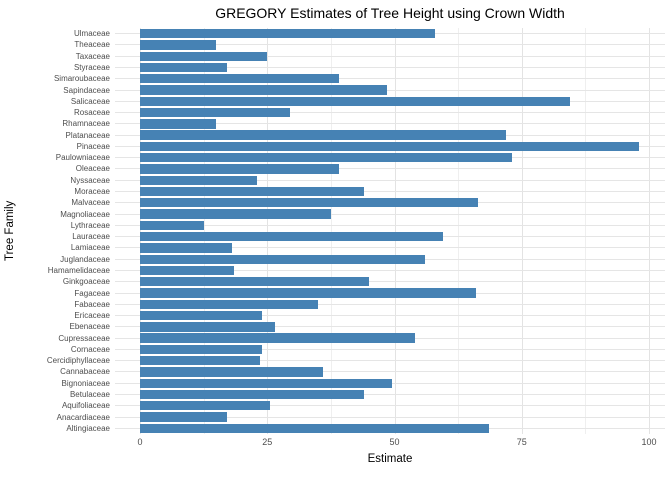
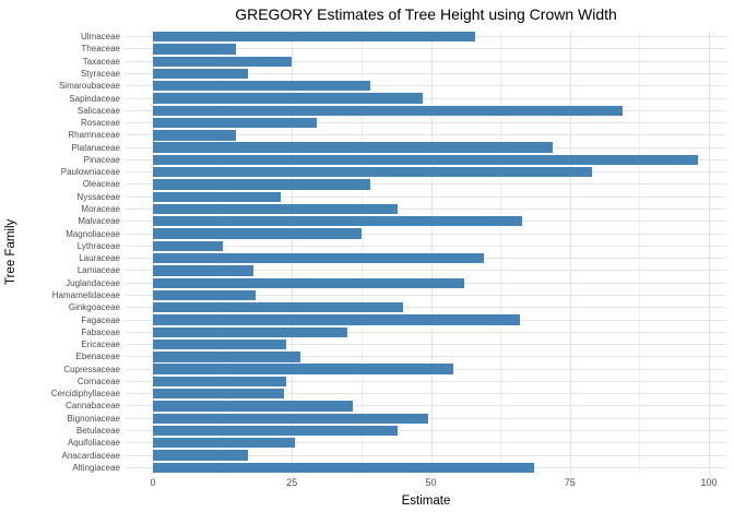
Paulowniaceae: 73 -> 79
